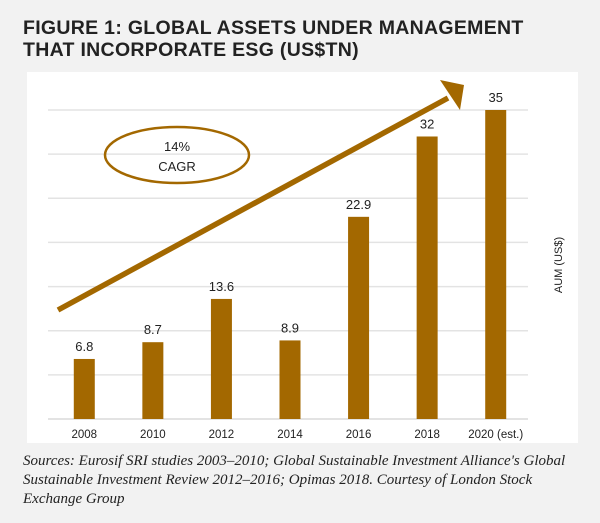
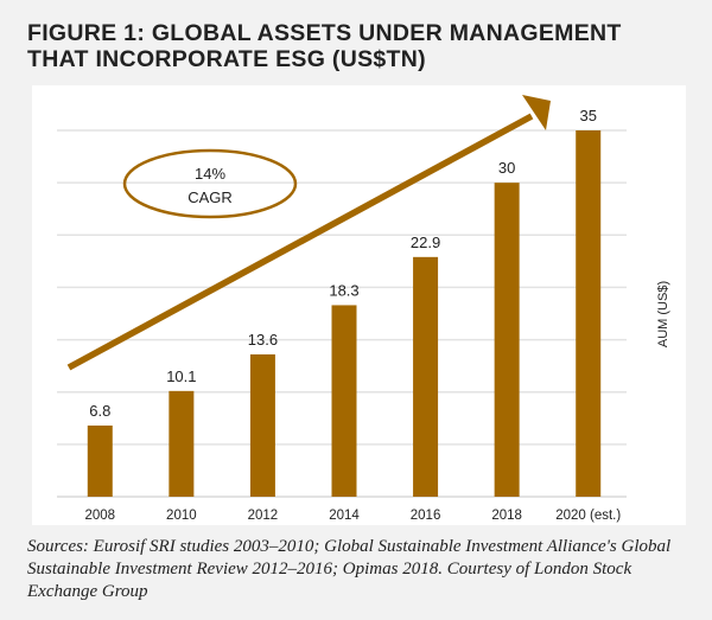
2010: 8.7 -> 10.1
2014: 8.9 -> 18.3
2018: 32 -> 30
